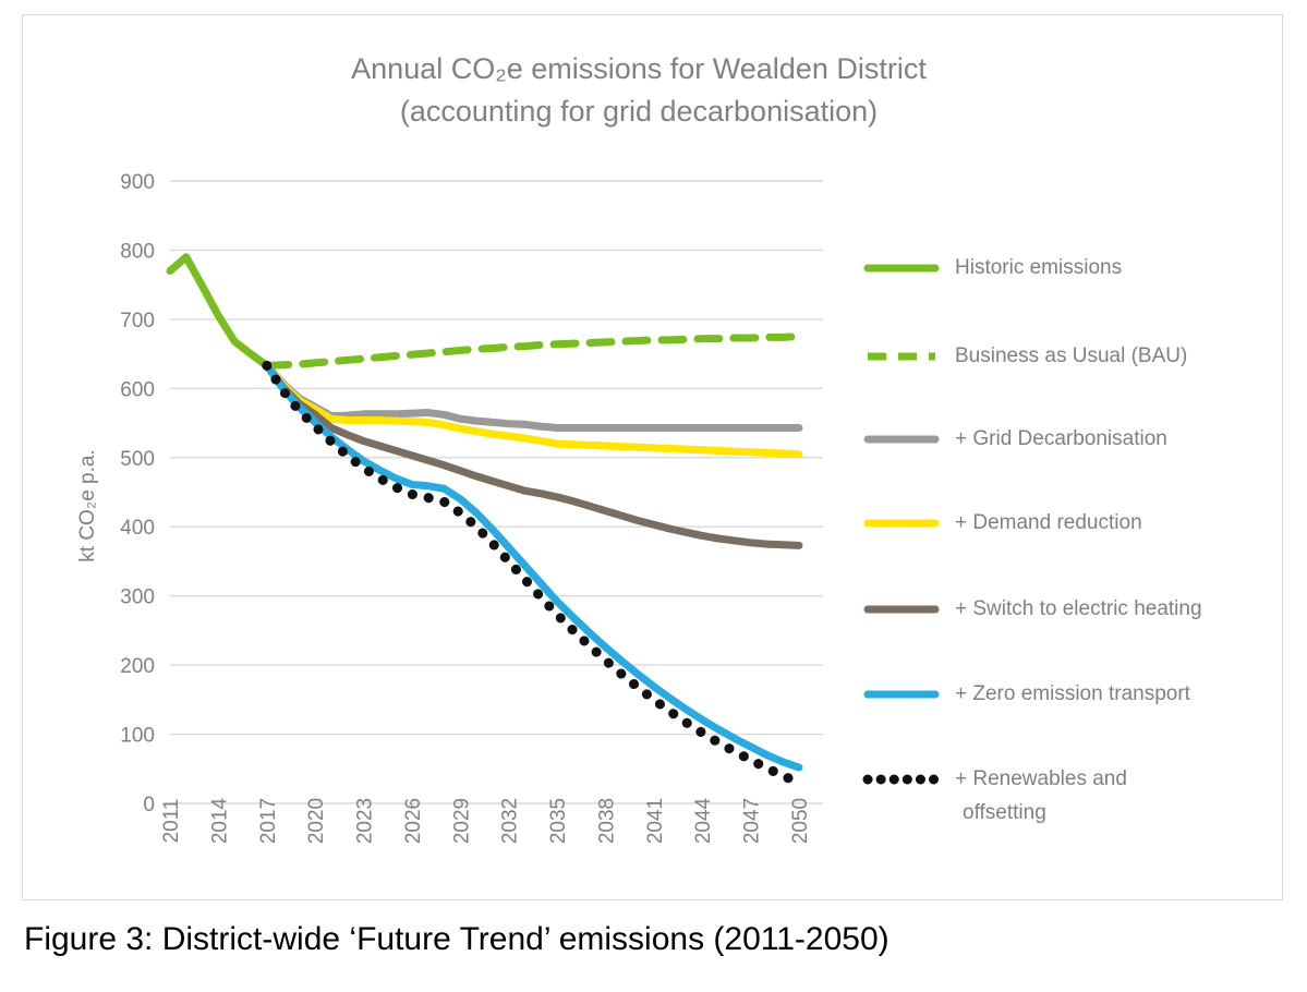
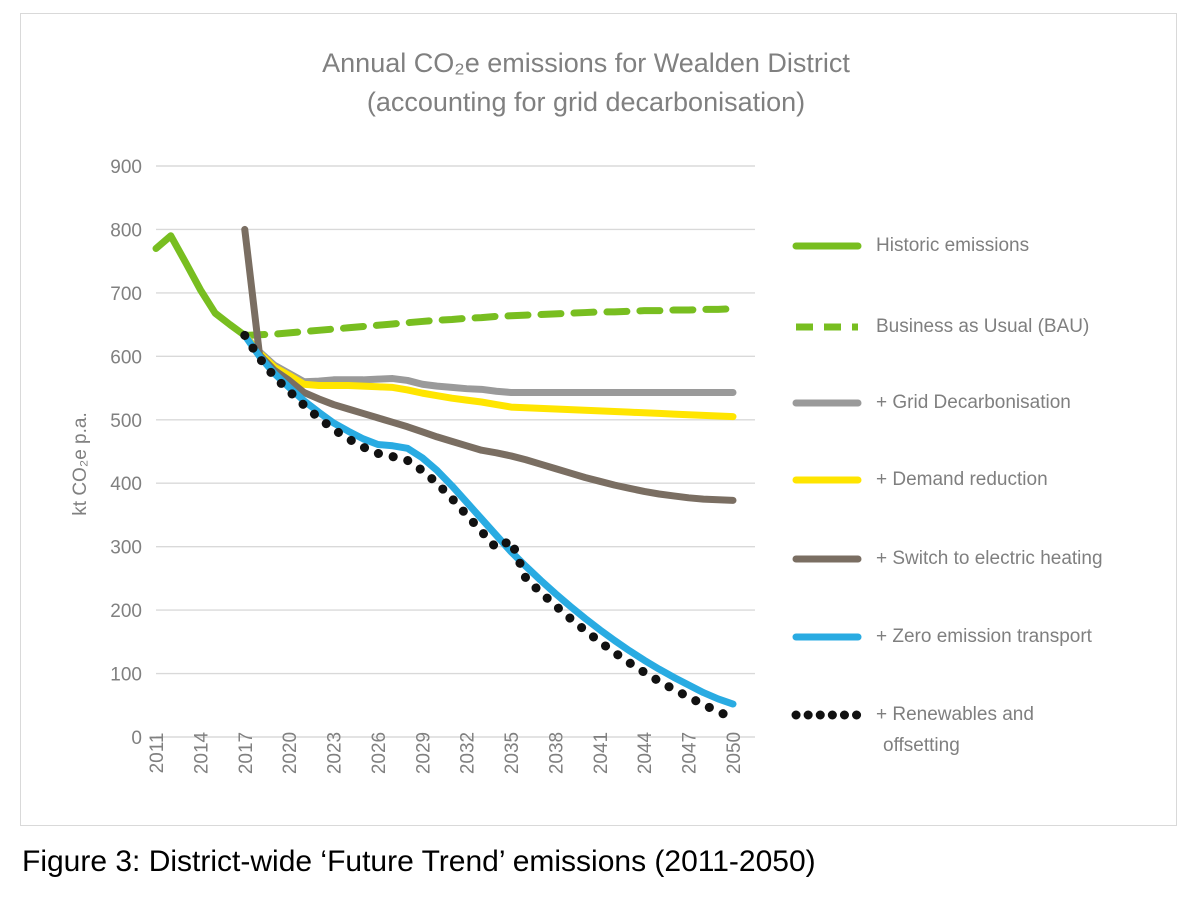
+ Switch to electric heating/2017: 630 -> 800
+ Renewables and offsetting/2035: 270 -> 310
